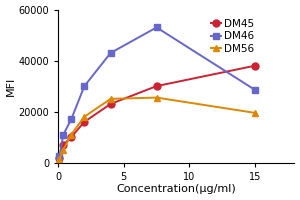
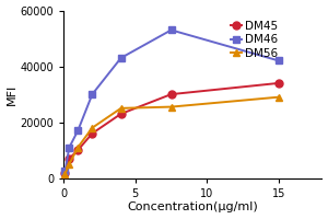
DM45/15: 38000 -> 34000
DM46/15: 28500 -> 42000
DM56/15: 19500 -> 29000
